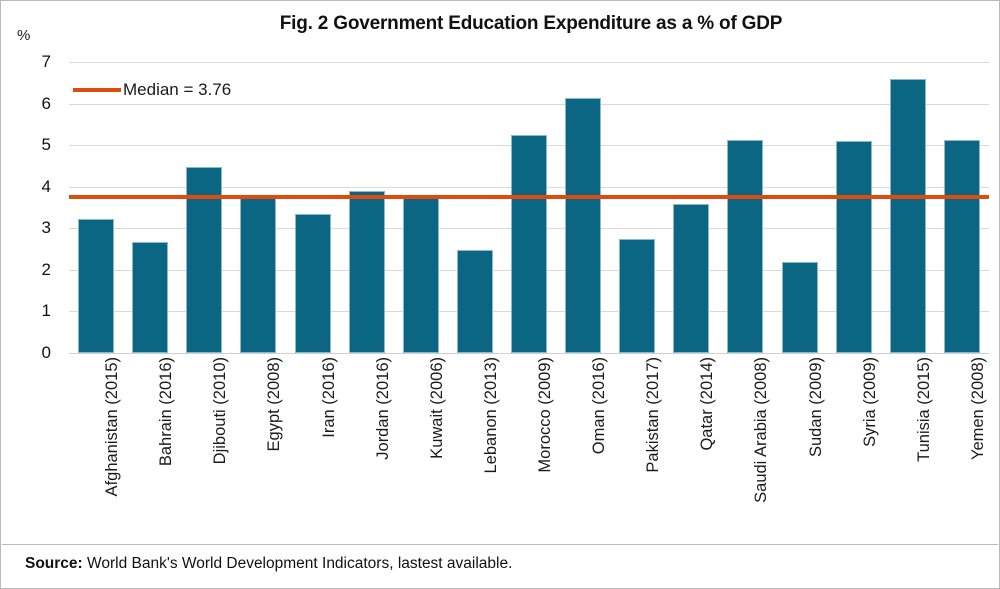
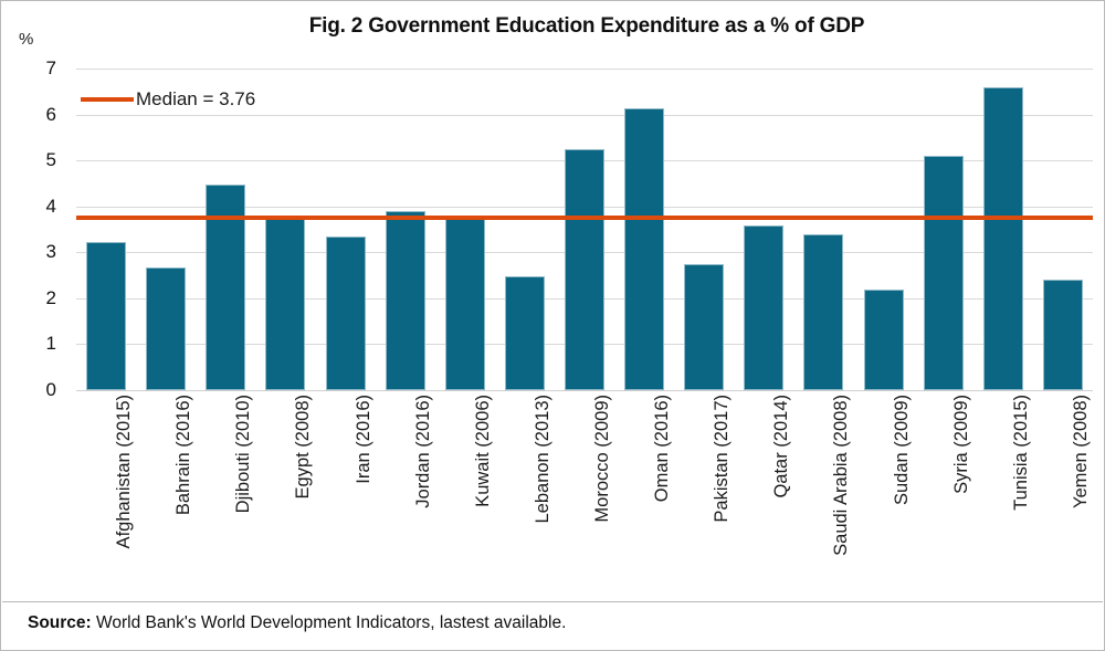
Saudi Arabia (2008): 5.1 -> 3.4
Yemen (2008): 5.1 -> 2.4
